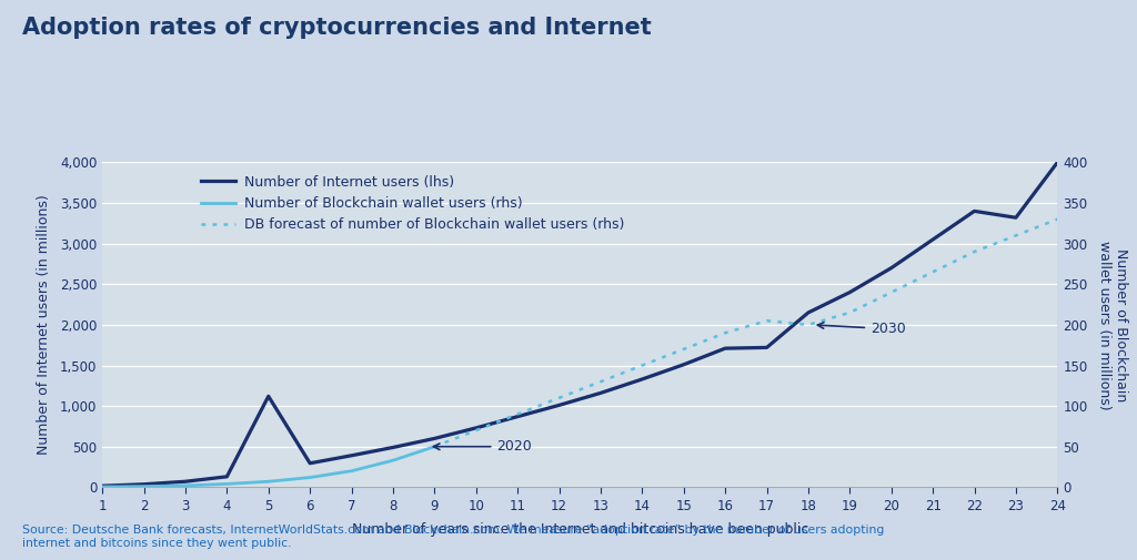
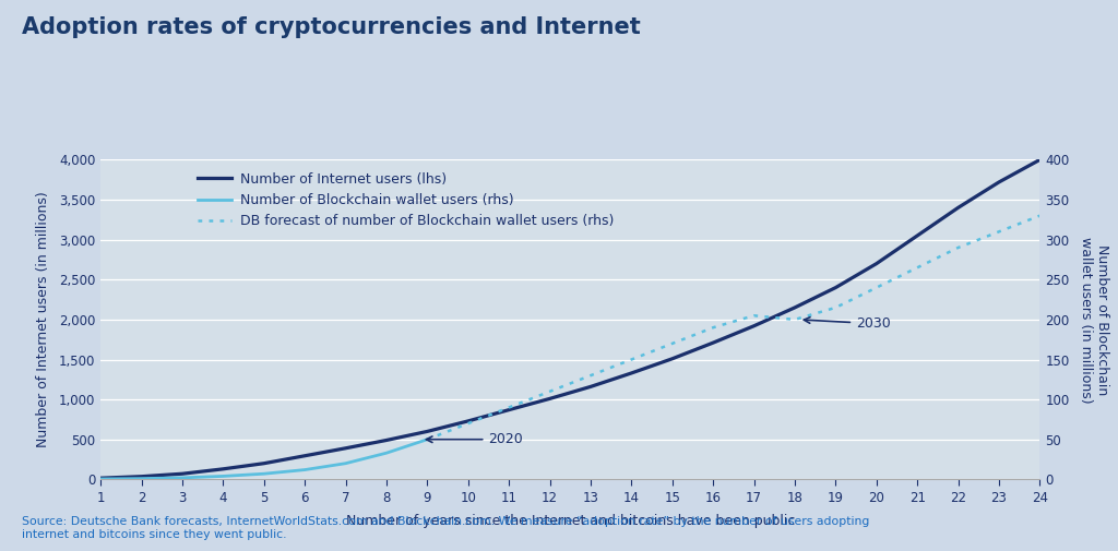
Number of Internet users (lhs)/5: 1,120 -> 200
Number of Internet users (lhs)/17: 1,720 -> 1,920
Number of Internet users (lhs)/23: 3,320 -> 3,720
